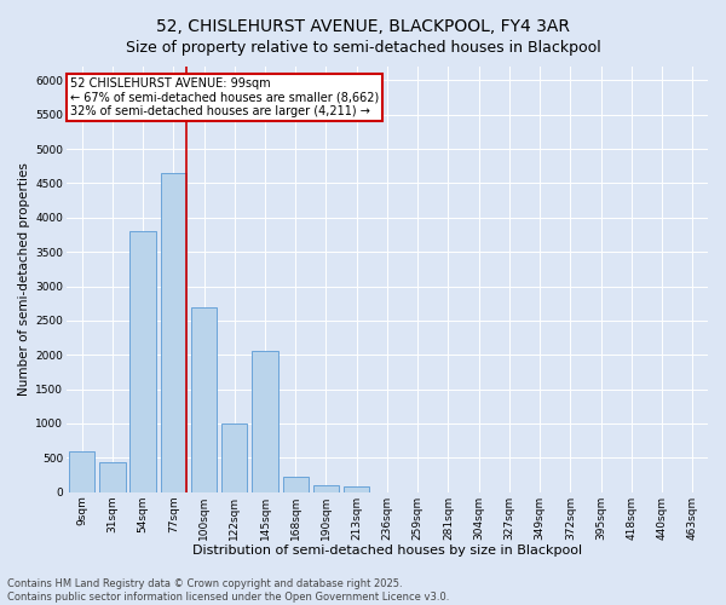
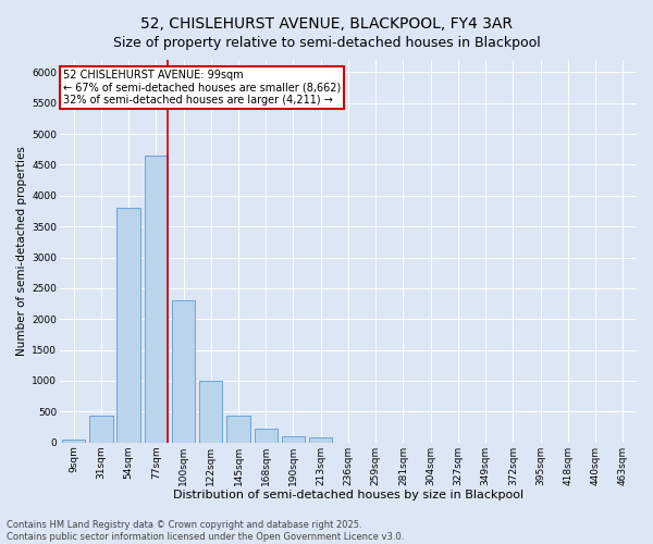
9sqm: 600 -> 50
100sqm: 2700 -> 2300
145sqm: 2060 -> 430
